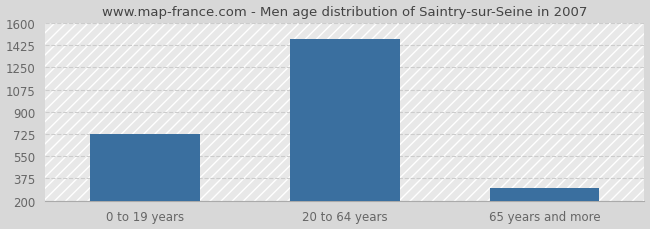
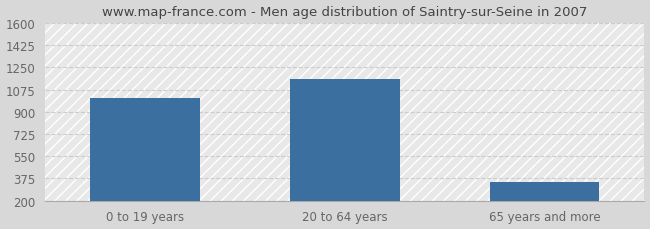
0 to 19 years: 720 -> 1010
20 to 64 years: 1480 -> 1160
65 years and more: 300 -> 350
